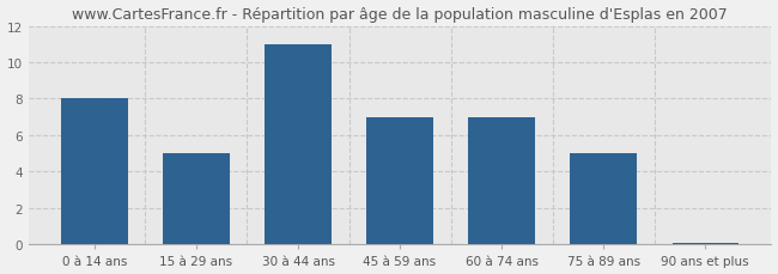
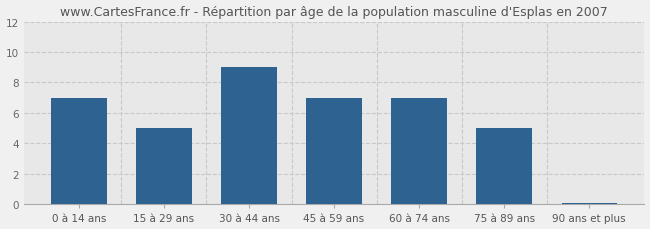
0 à 14 ans: 8.0 -> 7.0
30 à 44 ans: 11.0 -> 9.0
